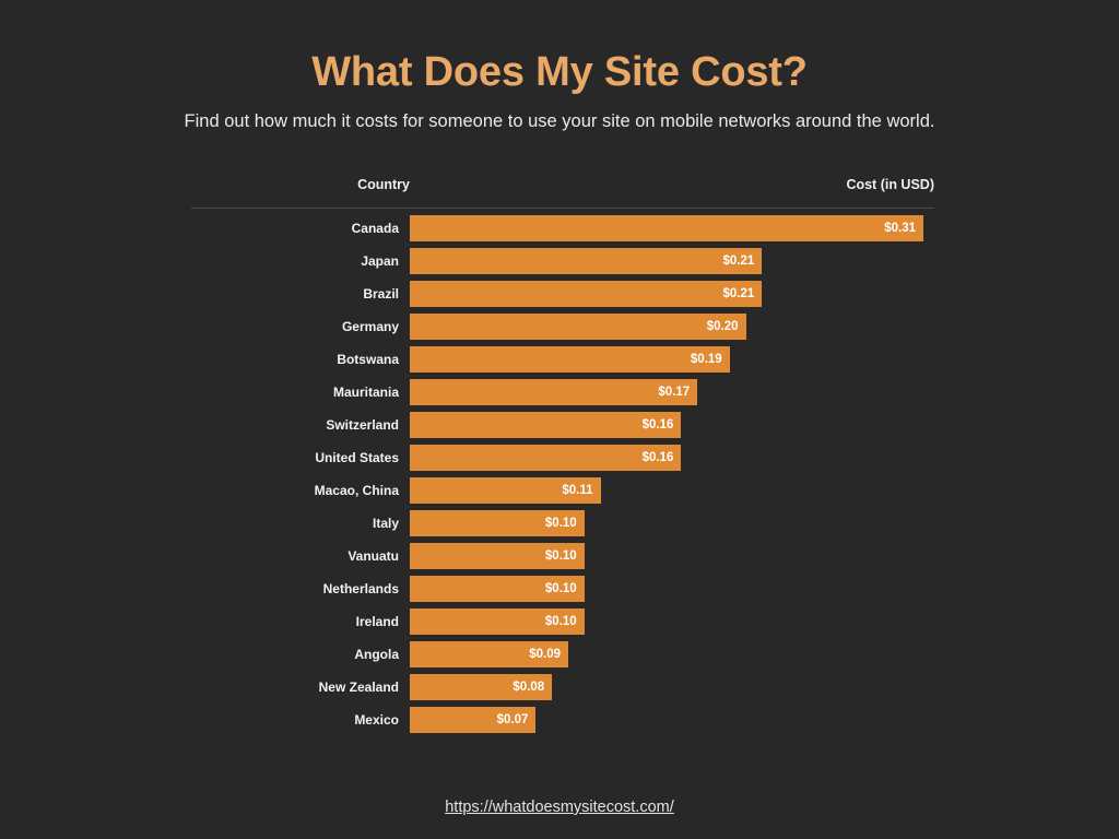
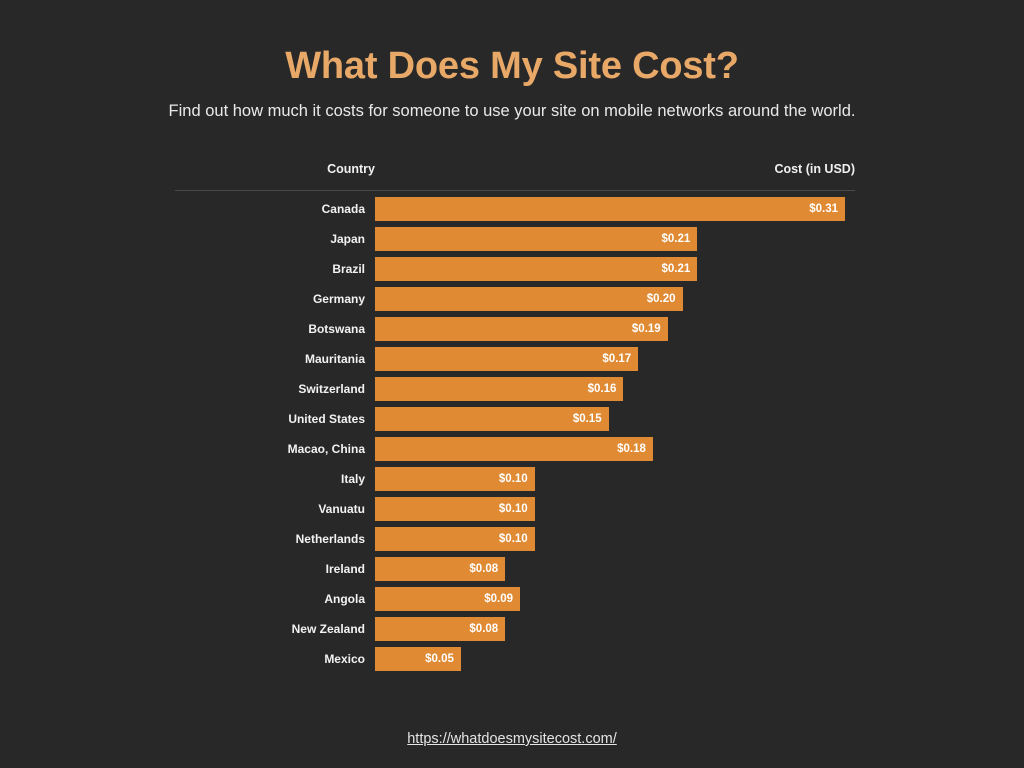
United States: $0.16 -> $0.15
Macao, China: $0.11 -> $0.18
Ireland: $0.10 -> $0.08
Mexico: $0.07 -> $0.05
